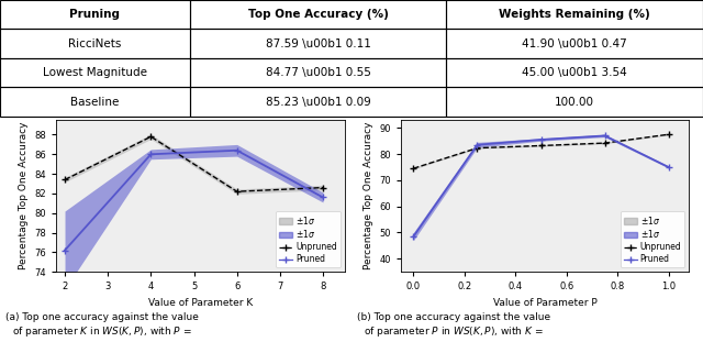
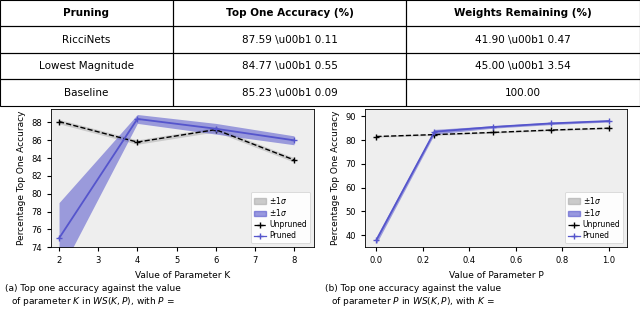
Unpruned/2: 83.4 -> 88.1
Pruned/2: 76.2 -> 75.0
Unpruned/4: 87.8 -> 85.8
Pruned/4: 86.0 -> 88.4
Unpruned/6: 82.2 -> 87.2
Pruned/6: 86.4 -> 87.3
Unpruned/8: 82.6 -> 83.8
Pruned/8: 81.6 -> 86.0
Unpruned/0.0: 74.5 -> 81.5
Pruned/0.0: 48.5 -> 38.0
Unpruned/1.0: 87.5 -> 85.0
Pruned/1.0: 75.0 -> 88.0
